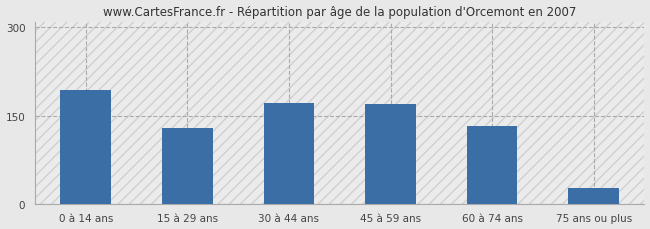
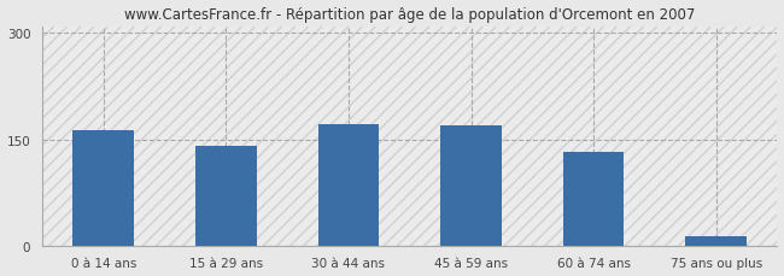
0 à 14 ans: 194 -> 163
15 à 29 ans: 128 -> 141
75 ans ou plus: 26 -> 13
